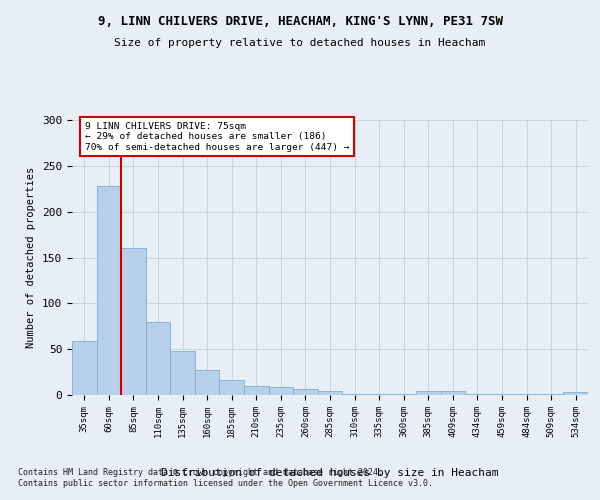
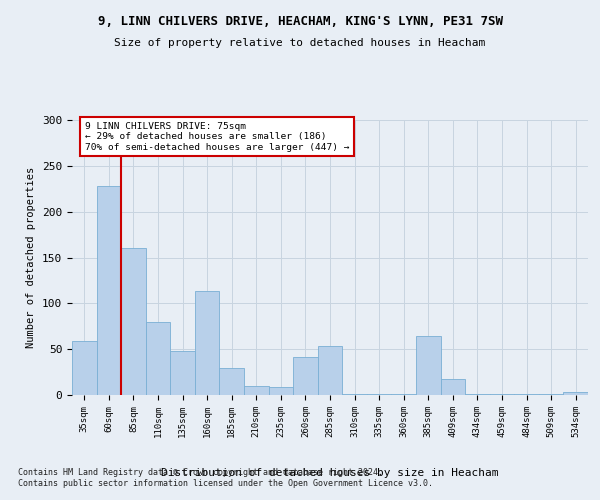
160sqm: 27 -> 114
185sqm: 16 -> 30
260sqm: 7 -> 42
285sqm: 4 -> 54
385sqm: 4 -> 64
409sqm: 4 -> 18
